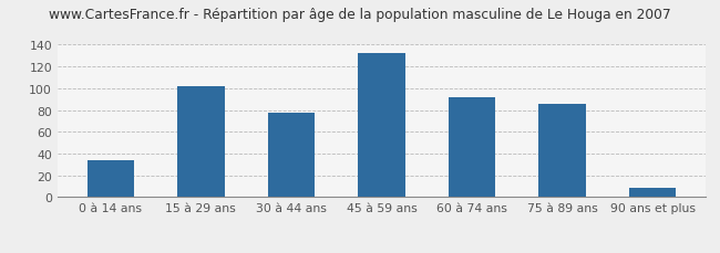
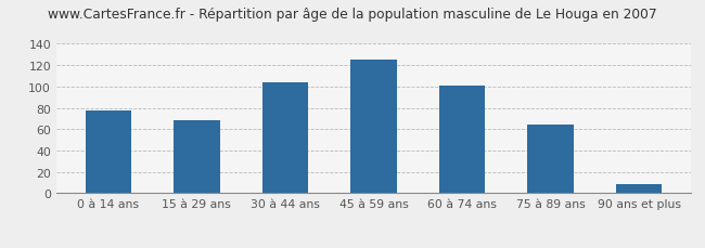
0 à 14 ans: 34 -> 78
15 à 29 ans: 102 -> 68
30 à 44 ans: 78 -> 104
45 à 59 ans: 132 -> 125
60 à 74 ans: 92 -> 101
75 à 89 ans: 86 -> 64
